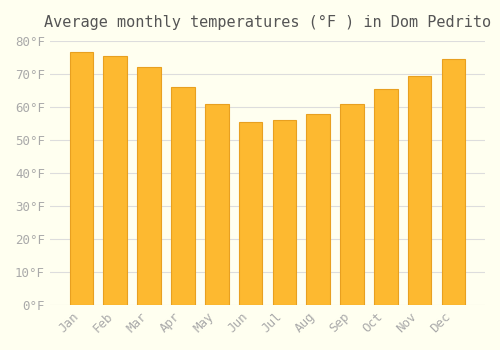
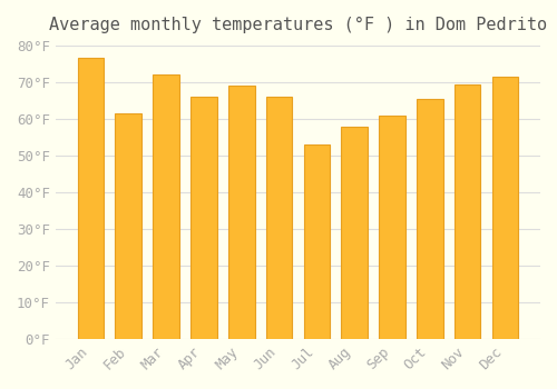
Feb: 75.5°F -> 61.5°F
May: 61.0°F -> 69.0°F
Jun: 55.5°F -> 66.0°F
Jul: 56.0°F -> 53.0°F
Dec: 74.5°F -> 71.5°F
